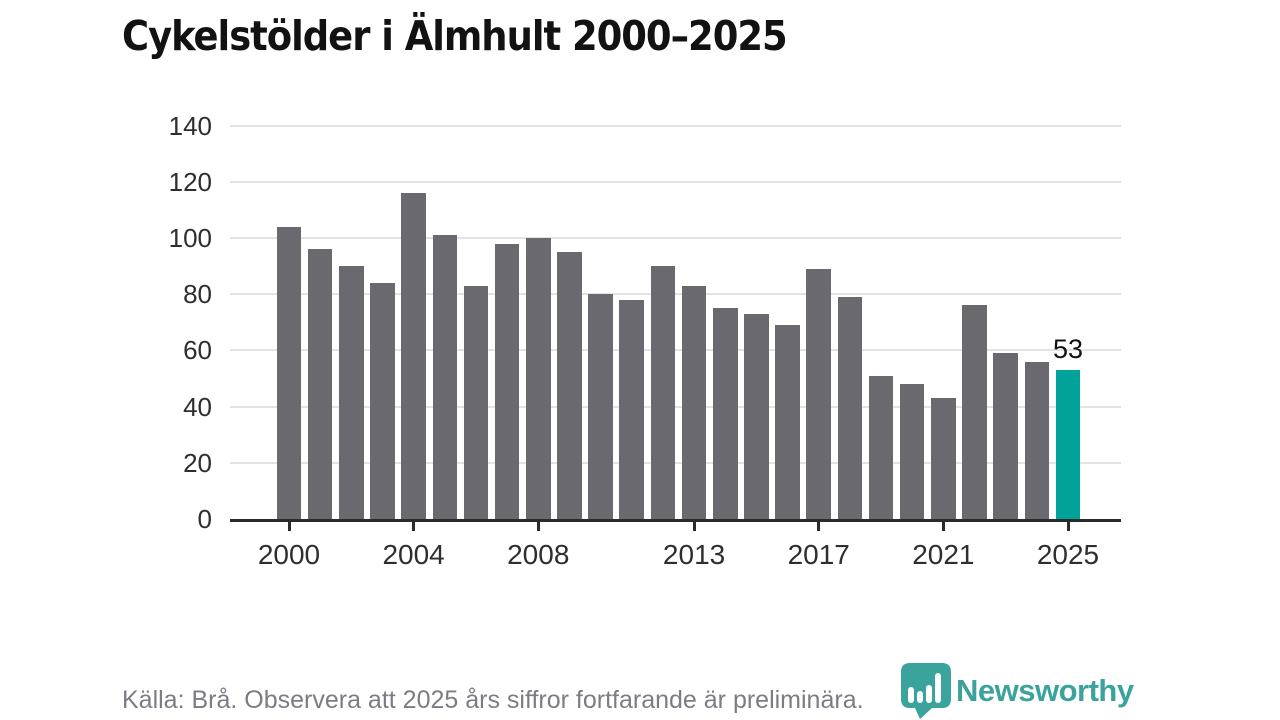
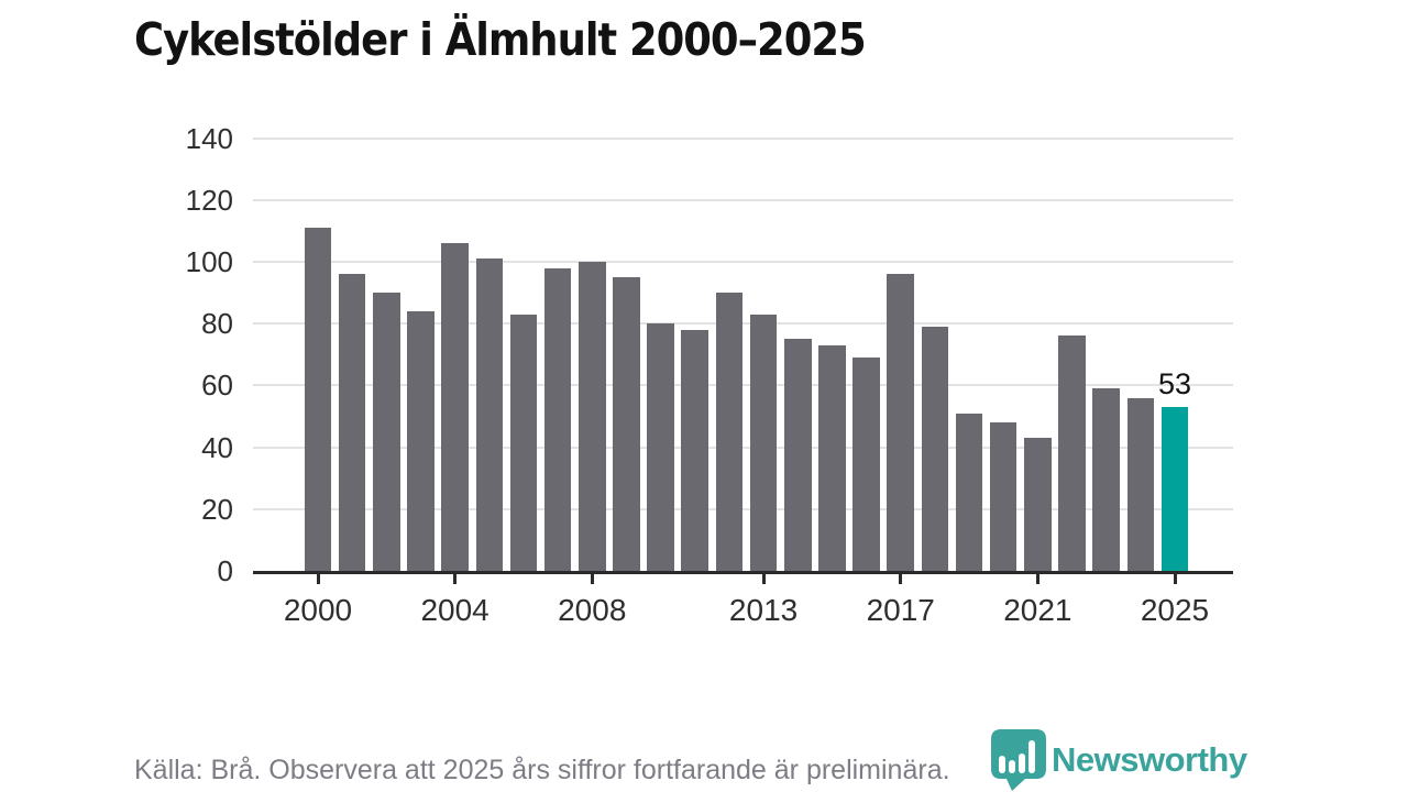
2000: 104 -> 111
2004: 116 -> 106
2017: 89 -> 96
